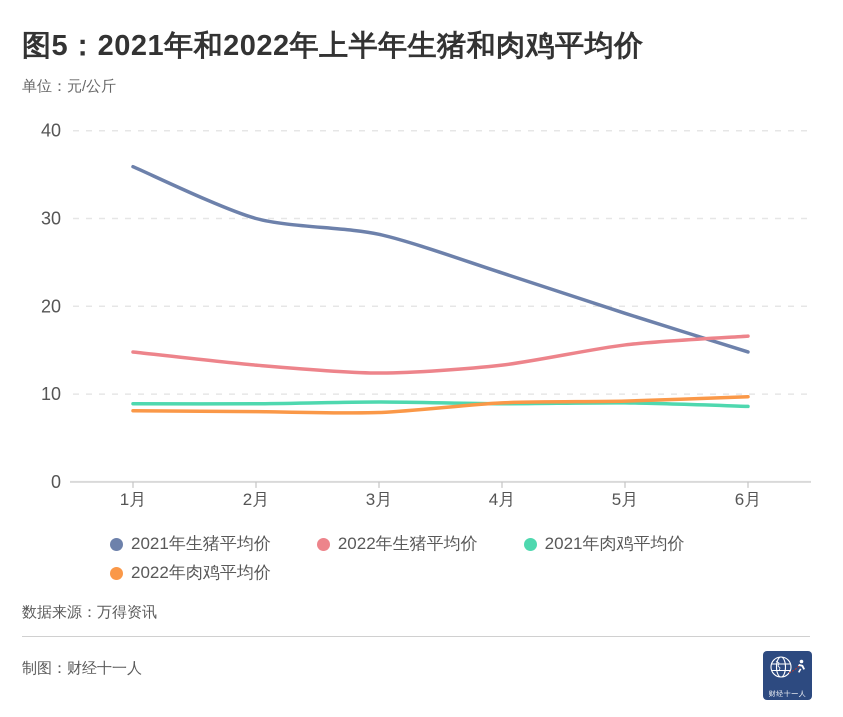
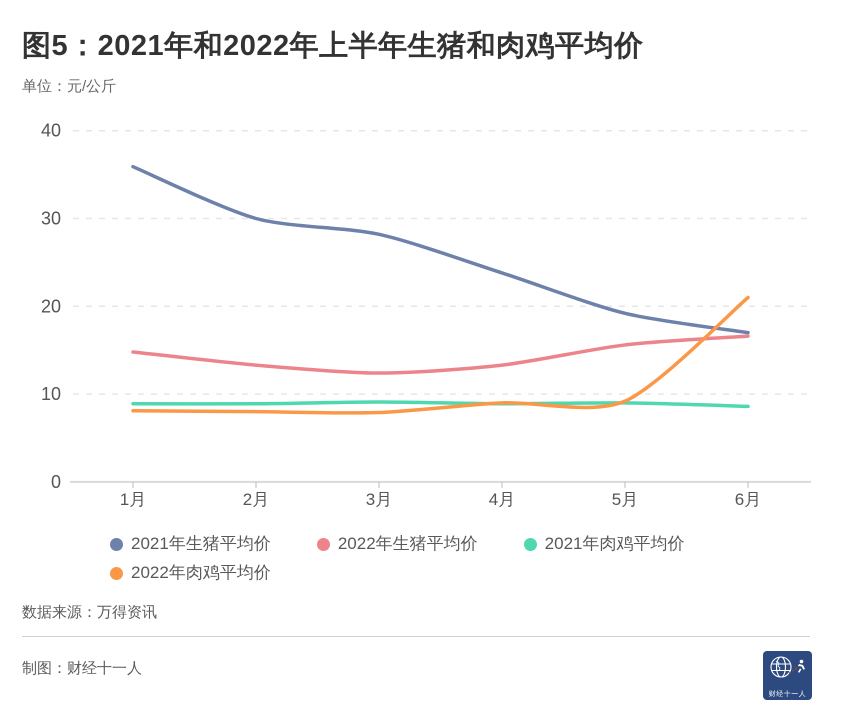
2021年生猪平均价/6月: 15 -> 17
2022年肉鸡平均价/6月: 10 -> 21
